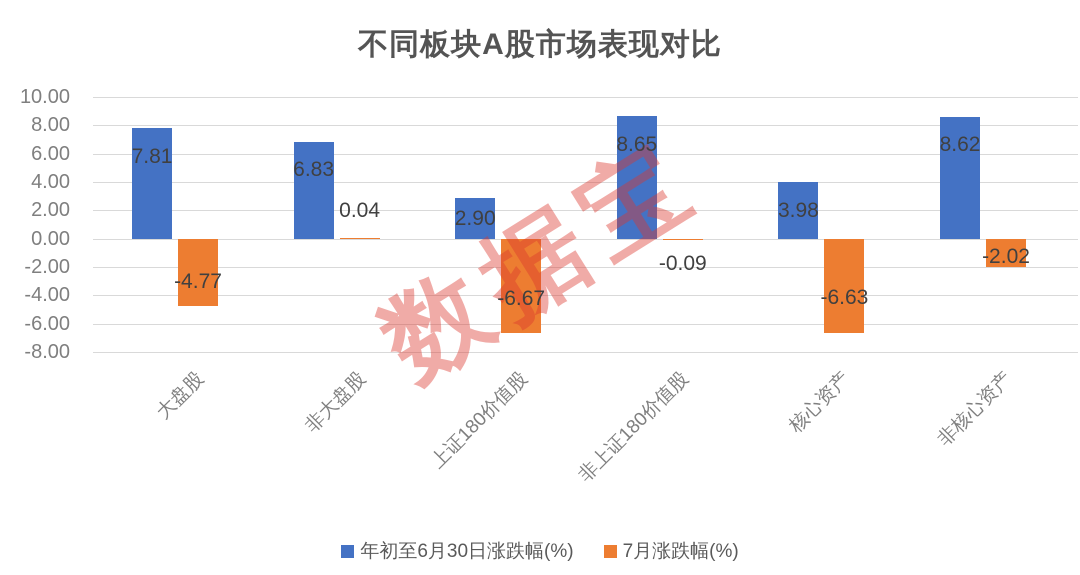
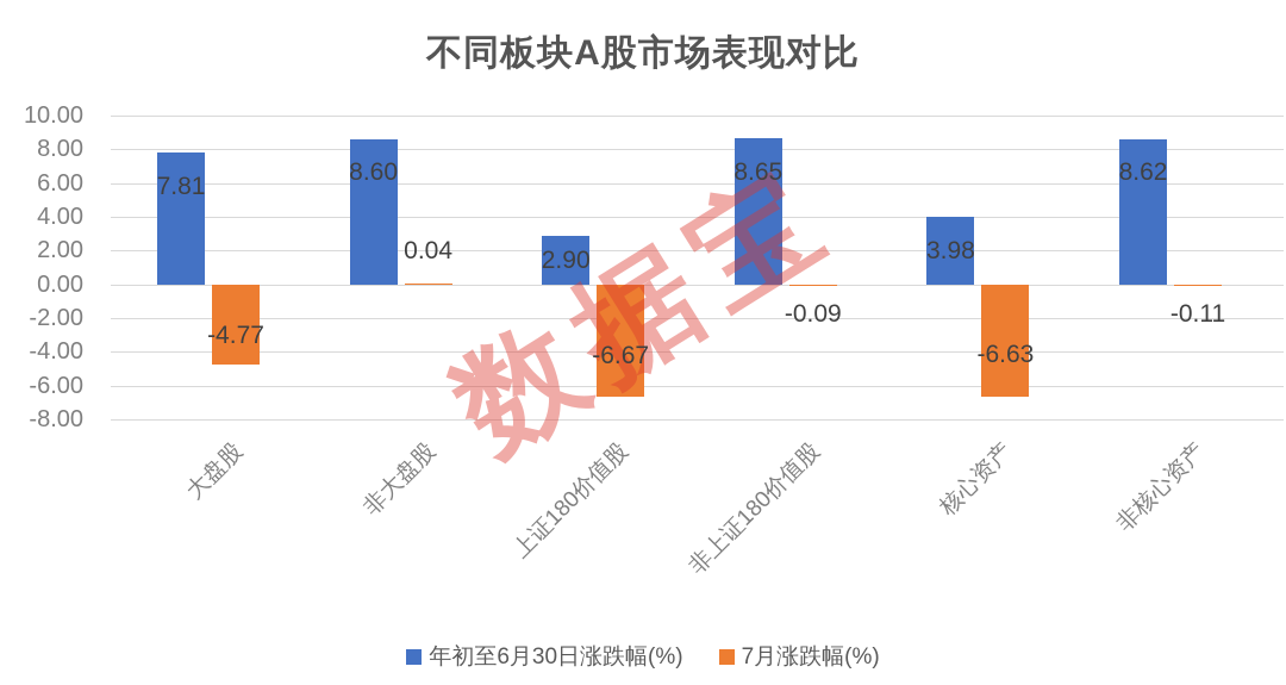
年初至6月30日涨跌幅(%)/非大盘股: 6.83 -> 8.60
7月涨跌幅(%)/非核心资产: -2.02 -> -0.11
